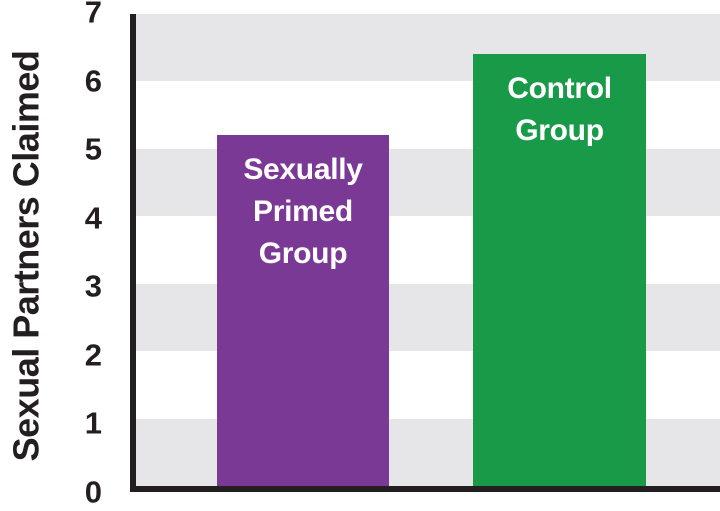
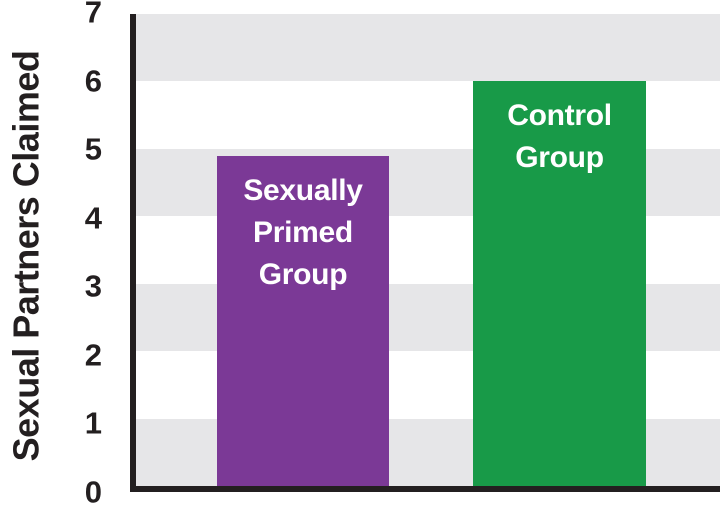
Sexually Primed Group: 5.2 -> 4.9
Control Group: 6.4 -> 6.0
